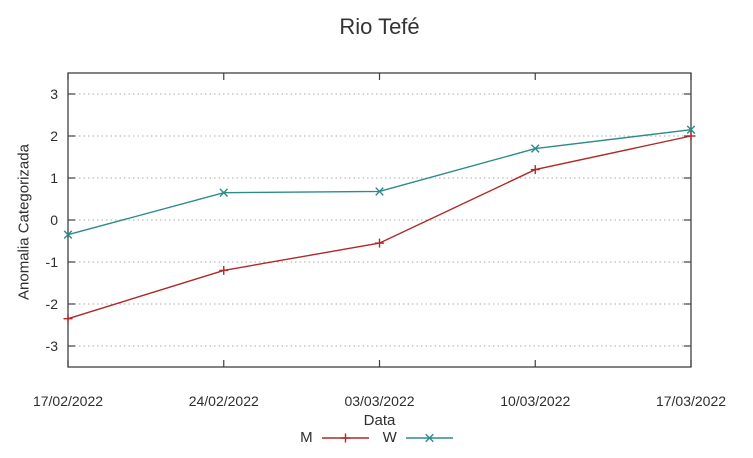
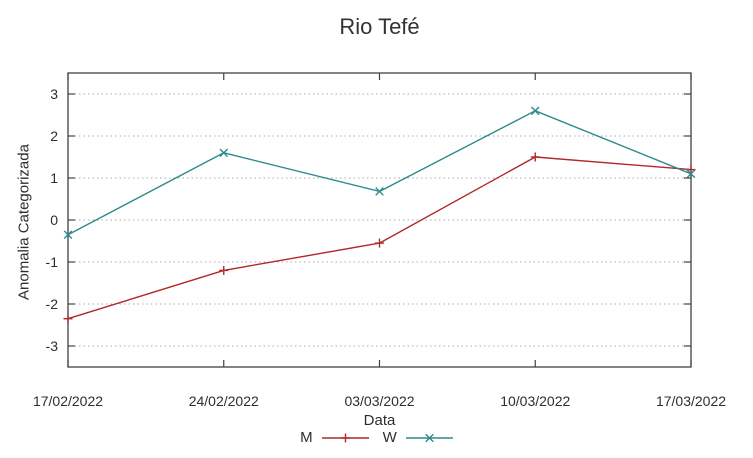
W/24/02/2022: 0.7 -> 1.6
M/10/03/2022: 1.2 -> 1.5
W/10/03/2022: 1.7 -> 2.6
M/17/03/2022: 2.0 -> 1.2
W/17/03/2022: 2.1 -> 1.1
